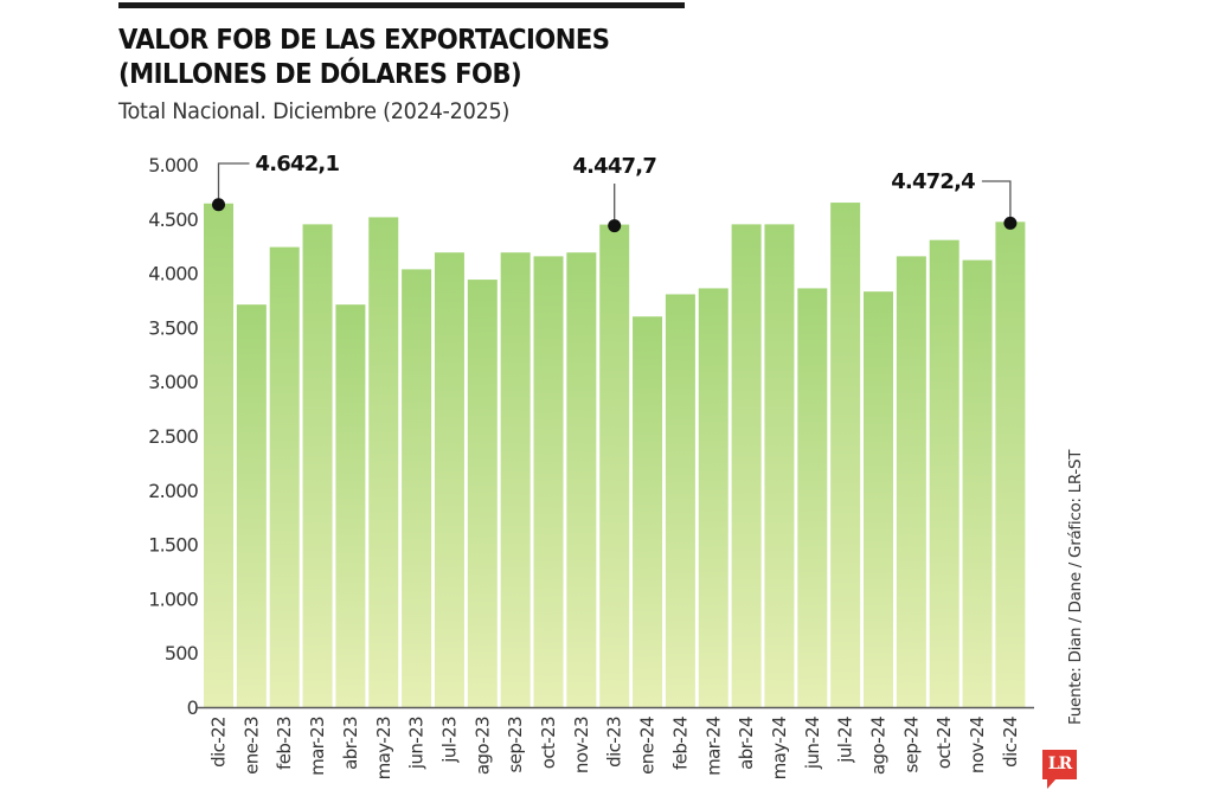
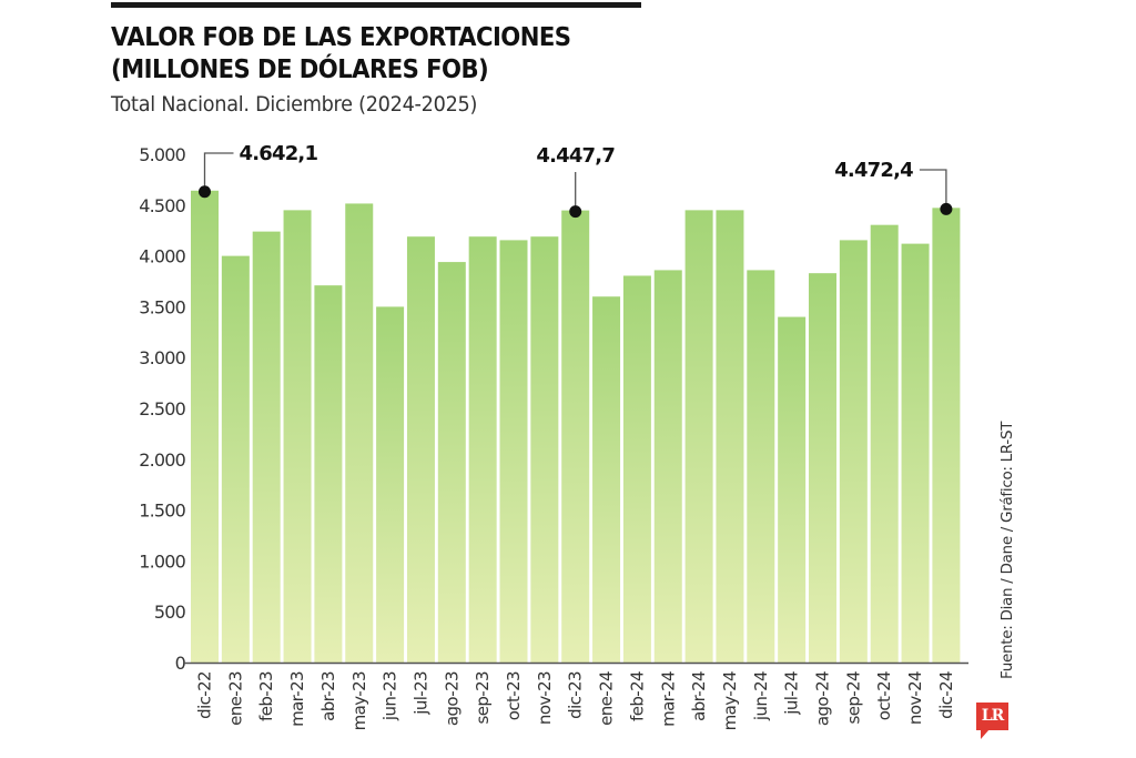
ene-23: 3700 -> 4000
jun-23: 4000 -> 3500
jul-24: 4600 -> 3400
